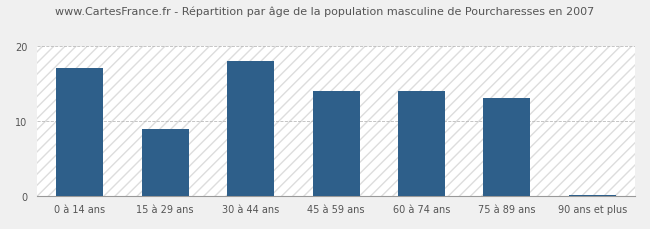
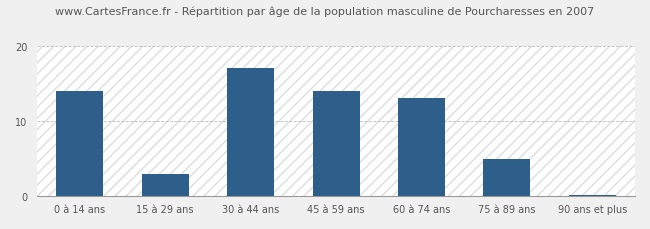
0 à 14 ans: 17.0 -> 14.0
15 à 29 ans: 9.0 -> 3.0
30 à 44 ans: 18.0 -> 17.0
60 à 74 ans: 14.0 -> 13.0
75 à 89 ans: 13.0 -> 5.0
